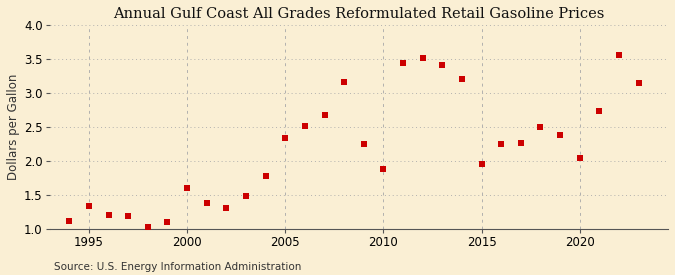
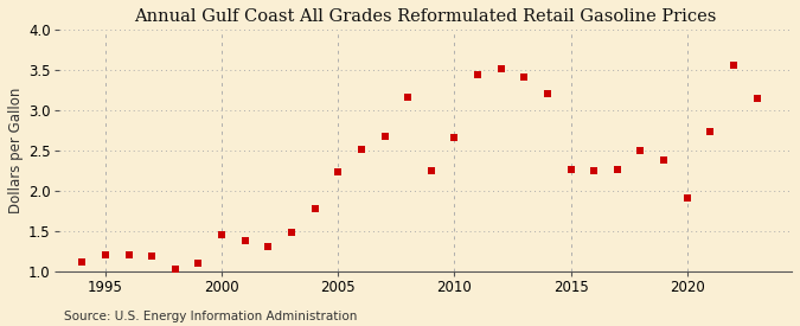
1995: 1.34 -> 1.21
2000: 1.60 -> 1.46
2005: 2.34 -> 2.23
2010: 1.88 -> 2.66
2015: 1.96 -> 2.27
2020: 2.04 -> 1.91
